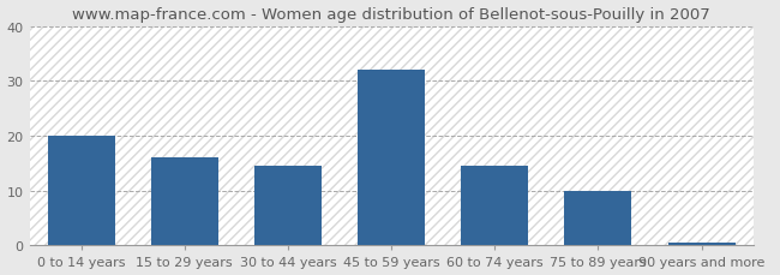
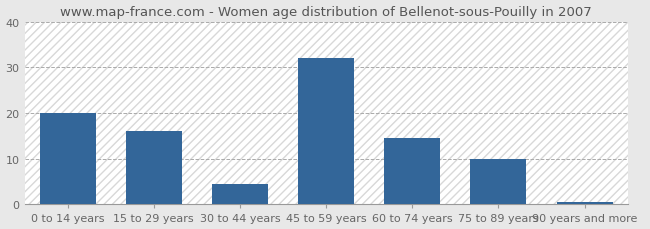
30 to 44 years: 14.5 -> 4.5
